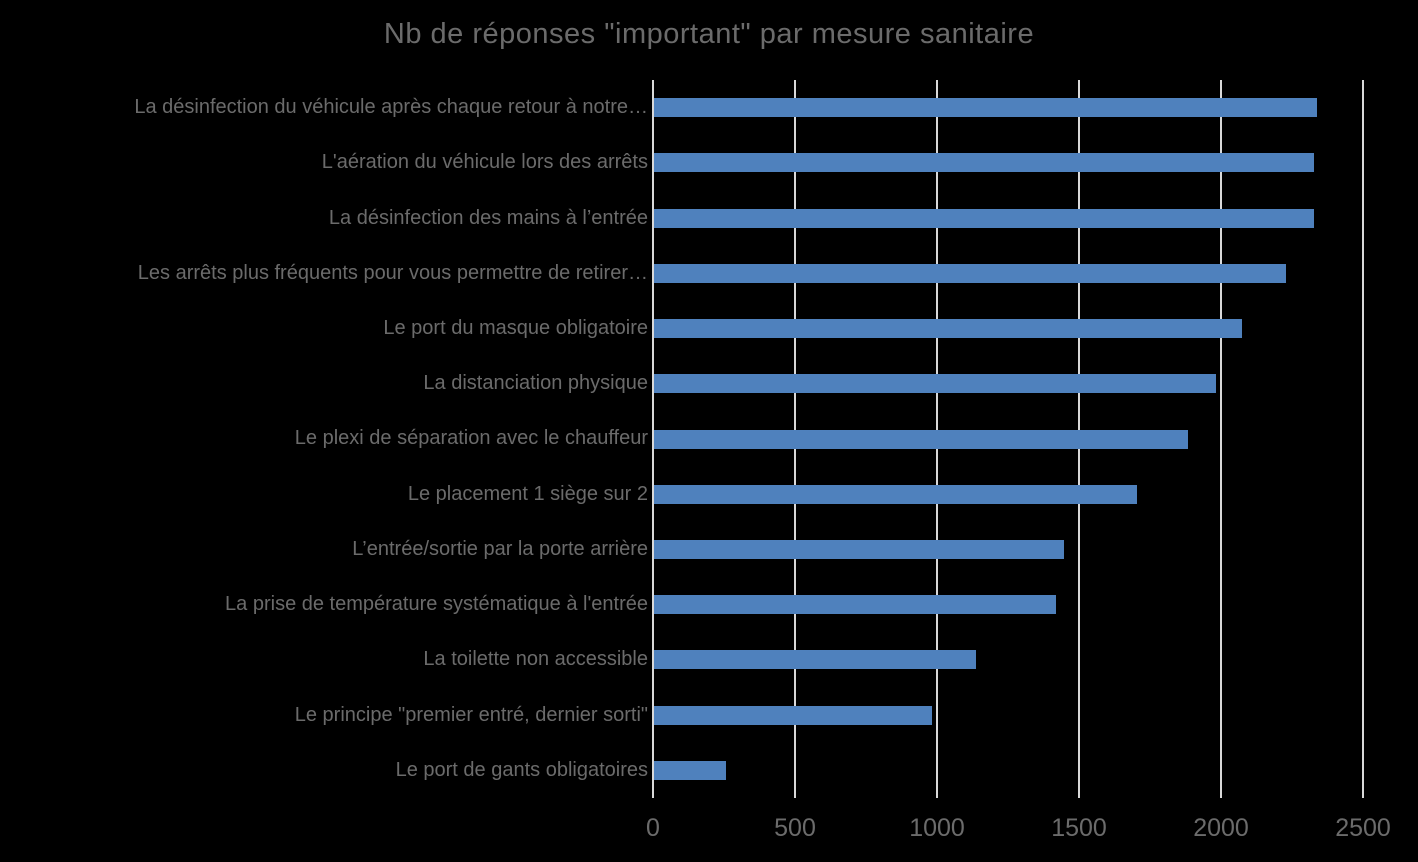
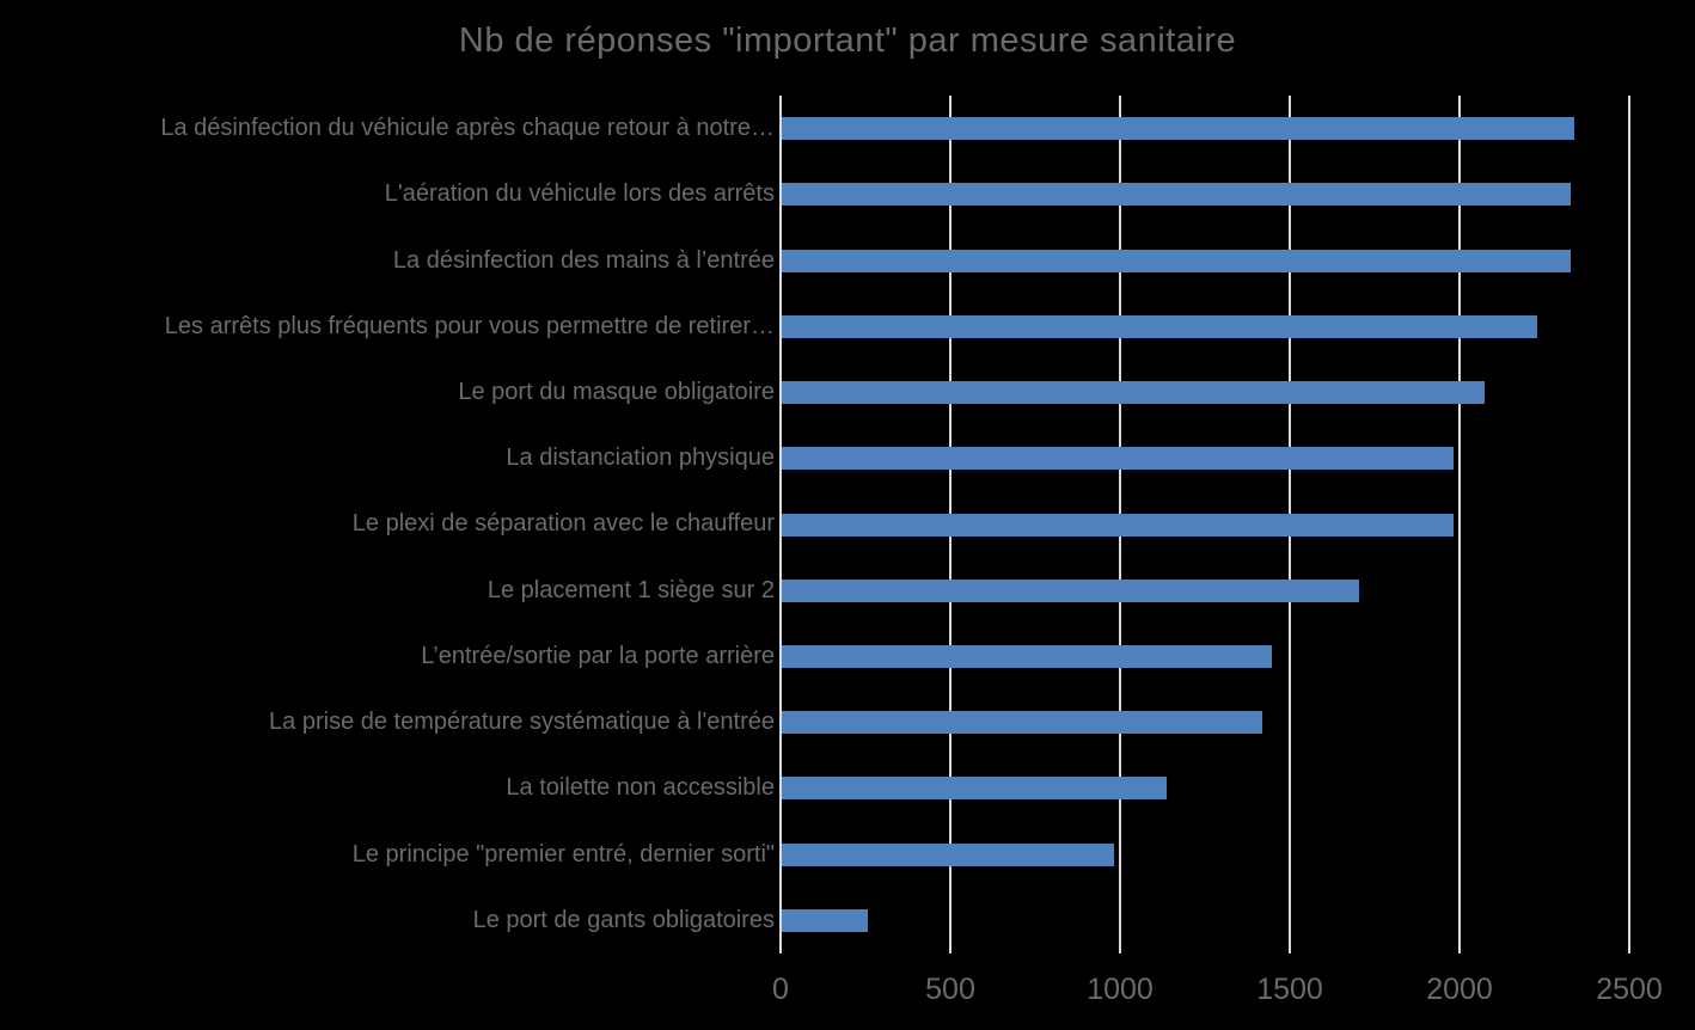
Le plexi de séparation avec le chauffeur: 1880 -> 1980
